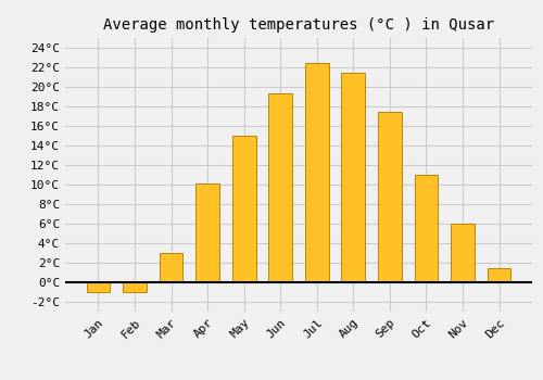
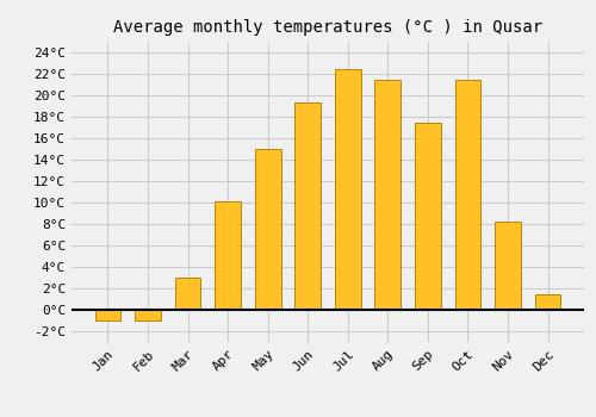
Oct: 11.0°C -> 21.4°C
Nov: 6.0°C -> 8.2°C
